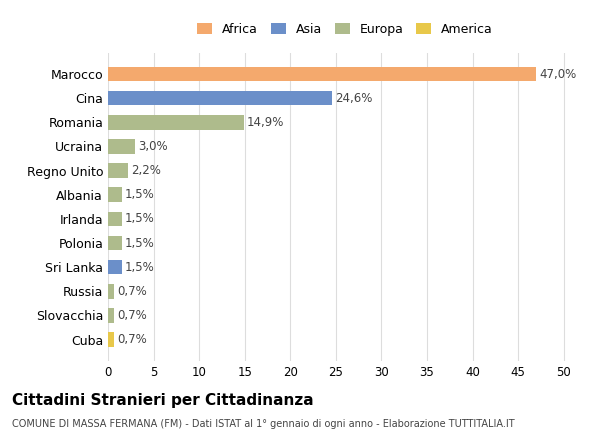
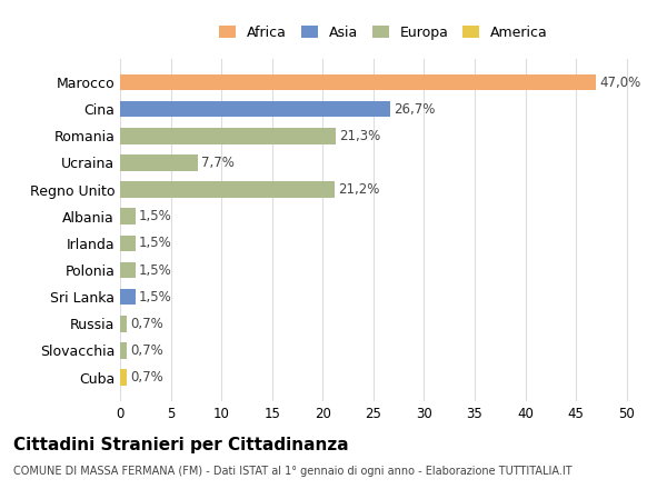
Cina: 24,6% -> 26,7%
Romania: 14,9% -> 21,3%
Ucraina: 3,0% -> 7,7%
Regno Unito: 2,2% -> 21,2%
